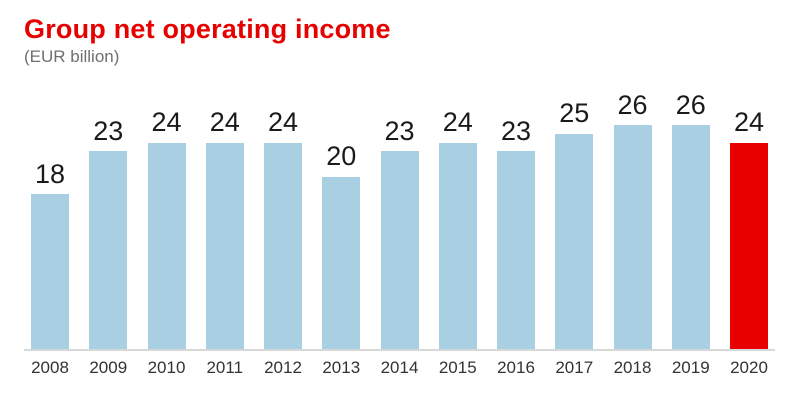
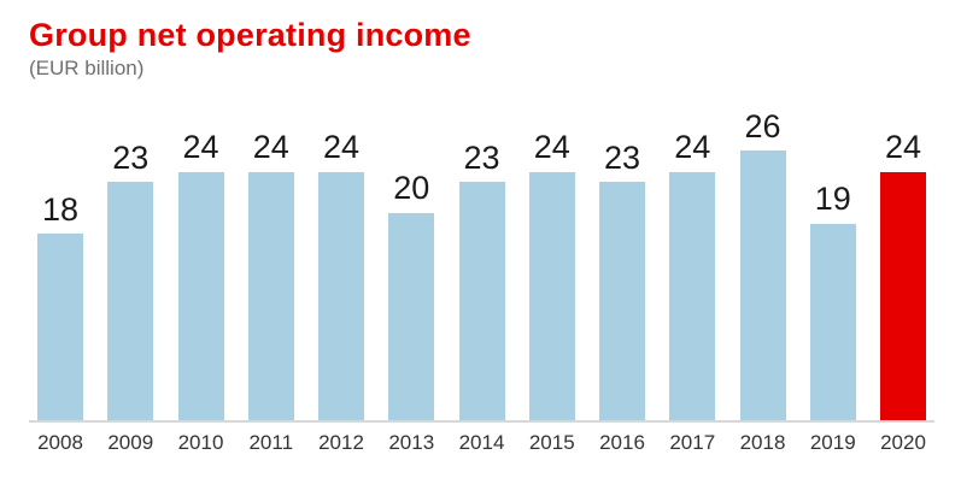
2017: 25 -> 24
2019: 26 -> 19
